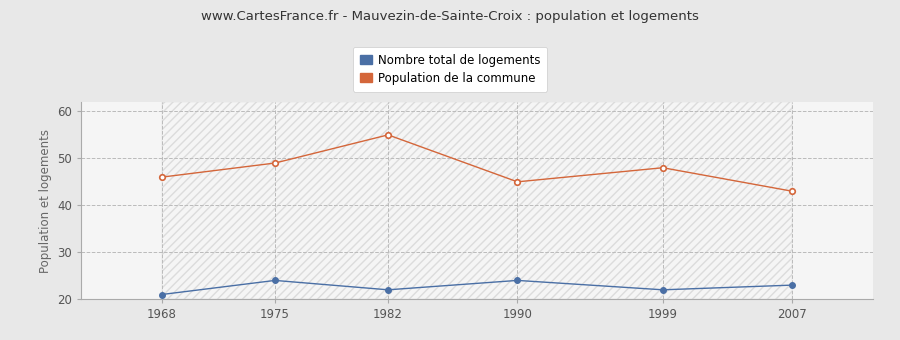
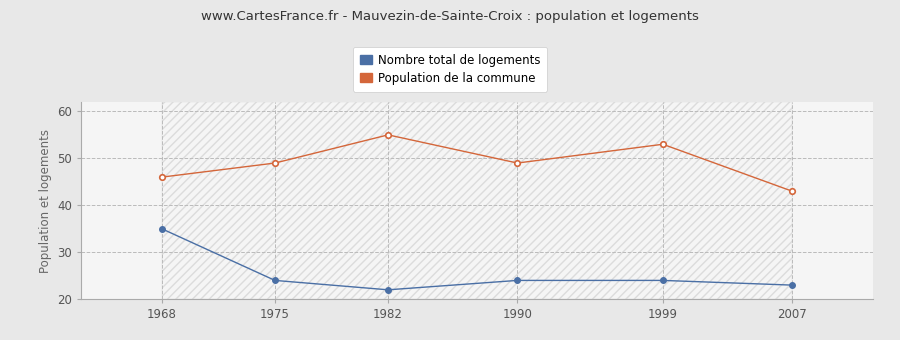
Nombre total de logements/1968: 21 -> 35
Population de la commune/1990: 45 -> 49
Nombre total de logements/1999: 22 -> 24
Population de la commune/1999: 48 -> 53
